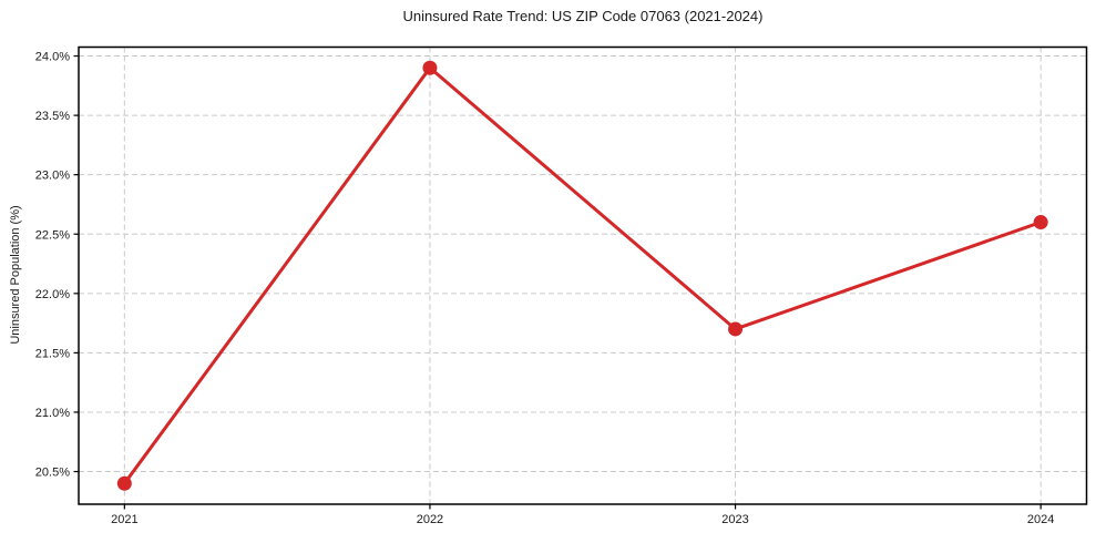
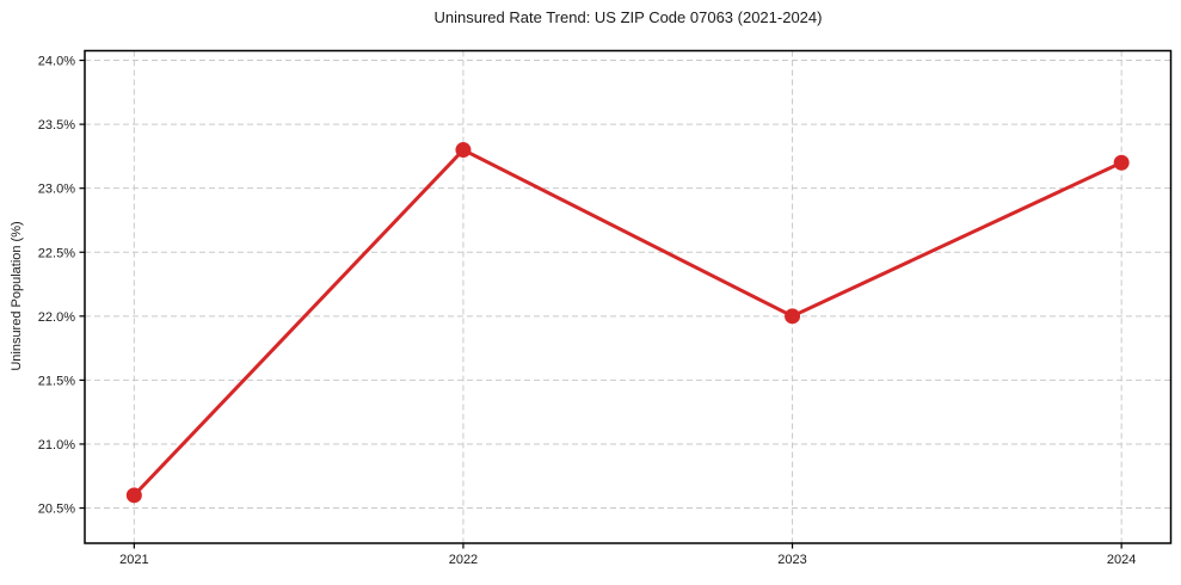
2021: 20.4% -> 20.6%
2022: 23.9% -> 23.3%
2023: 21.7% -> 22.0%
2024: 22.6% -> 23.2%
